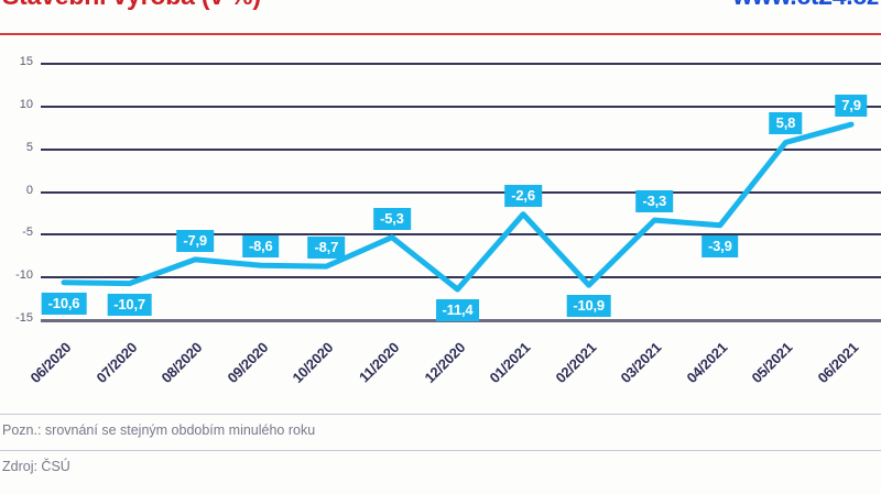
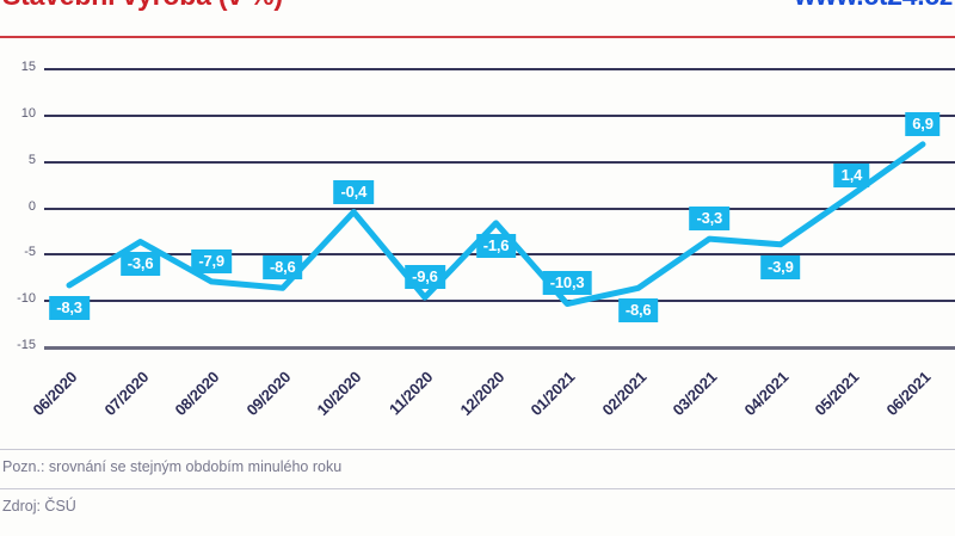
06/2020: -10,6 -> -8,3
07/2020: -10,7 -> -3,6
10/2020: -8,7 -> -0,4
11/2020: -5,3 -> -9,6
12/2020: -11,4 -> -1,6
01/2021: -2,6 -> -10,3
02/2021: -10,9 -> -8,6
05/2021: 5,8 -> 1,4
06/2021: 7,9 -> 6,9
